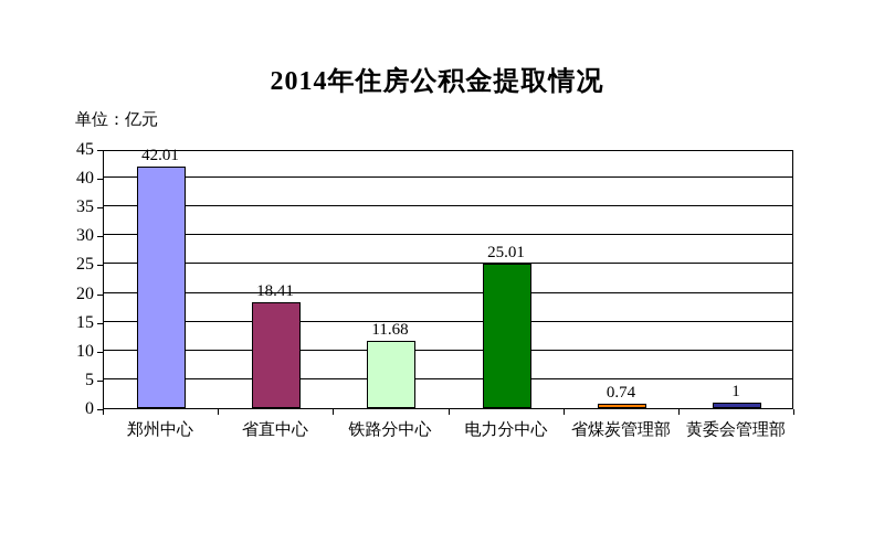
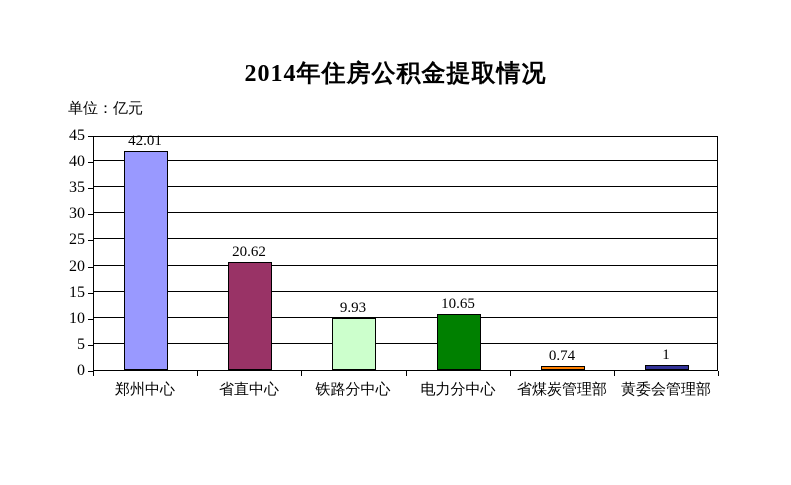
省直中心: 18.41 -> 20.62
铁路分中心: 11.68 -> 9.93
电力分中心: 25.01 -> 10.65
